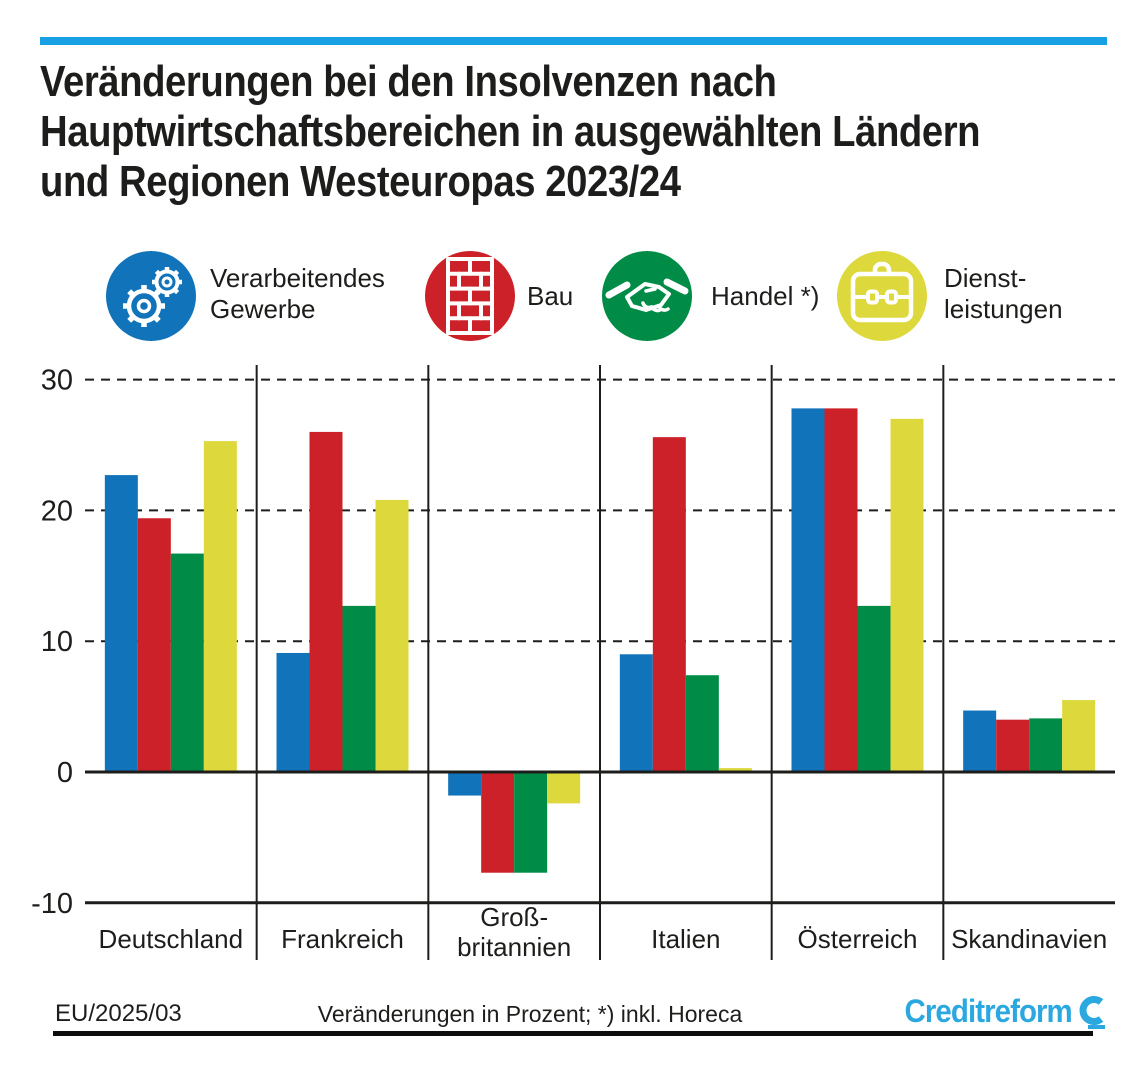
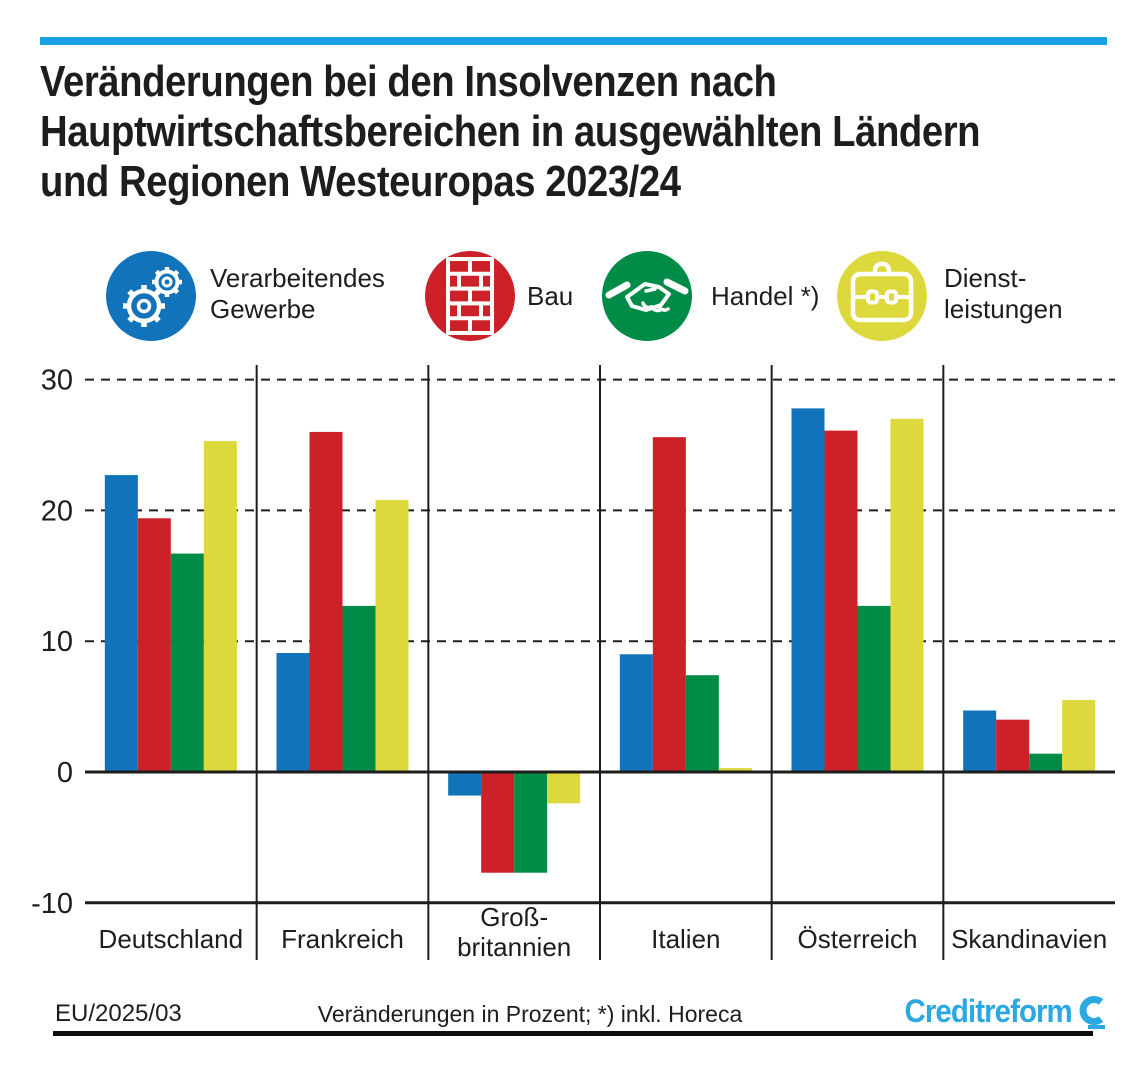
Bau/Österreich: 27.8 -> 26.1
Handel *)/Skandinavien: 4.1 -> 1.4
